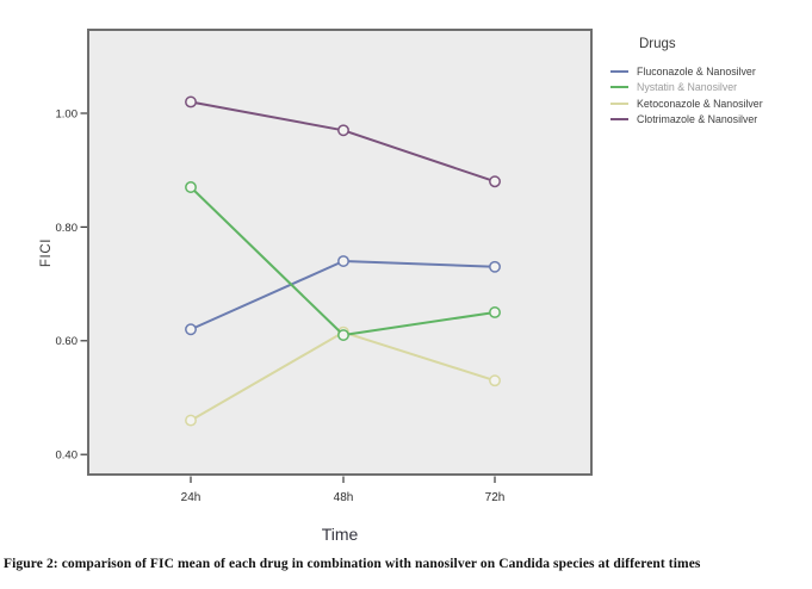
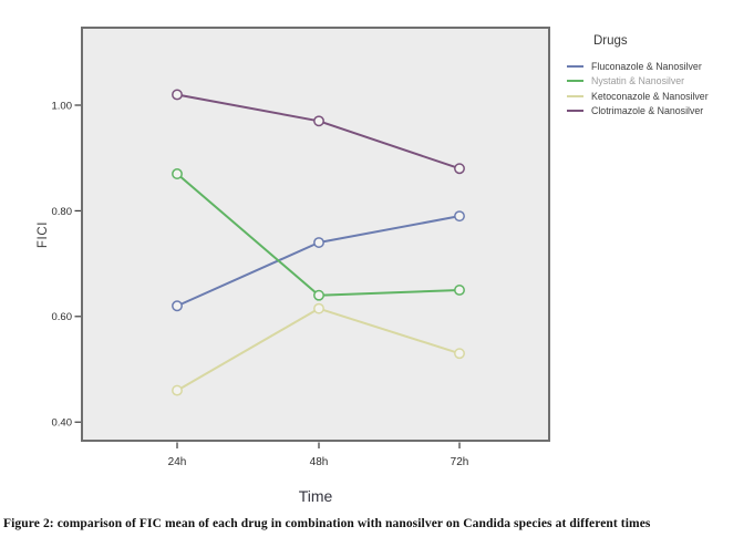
Nystatin & Nanosilver/48h: 0.61 -> 0.64
Fluconazole & Nanosilver/72h: 0.73 -> 0.79
